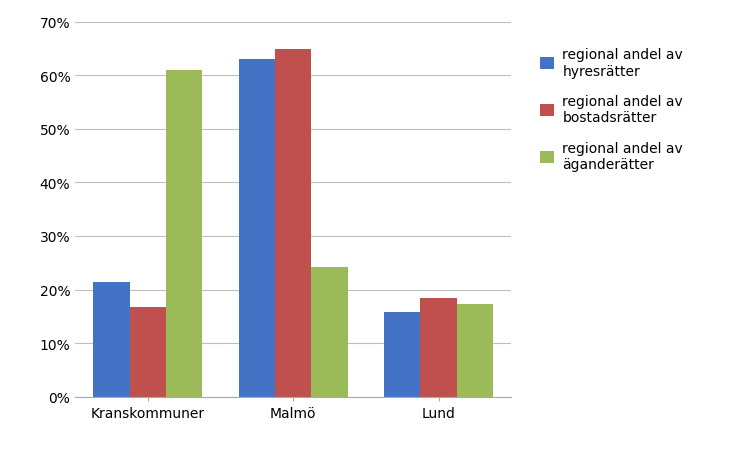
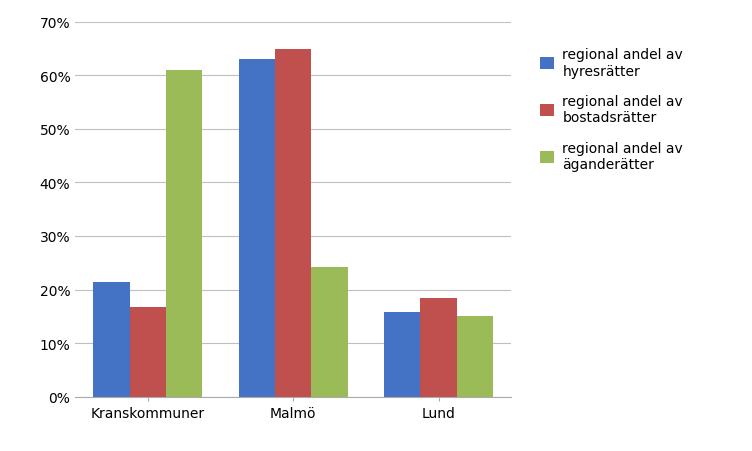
regional andel av äganderätter/Lund: 17.4% -> 15.0%
